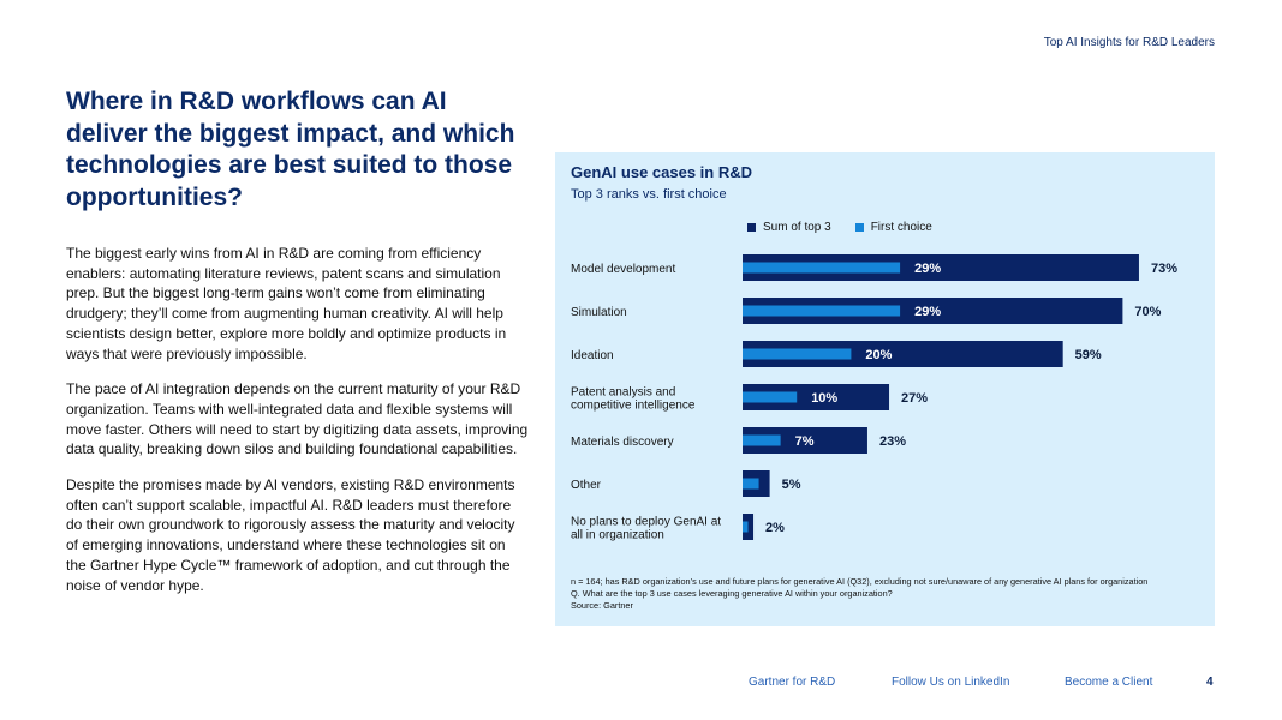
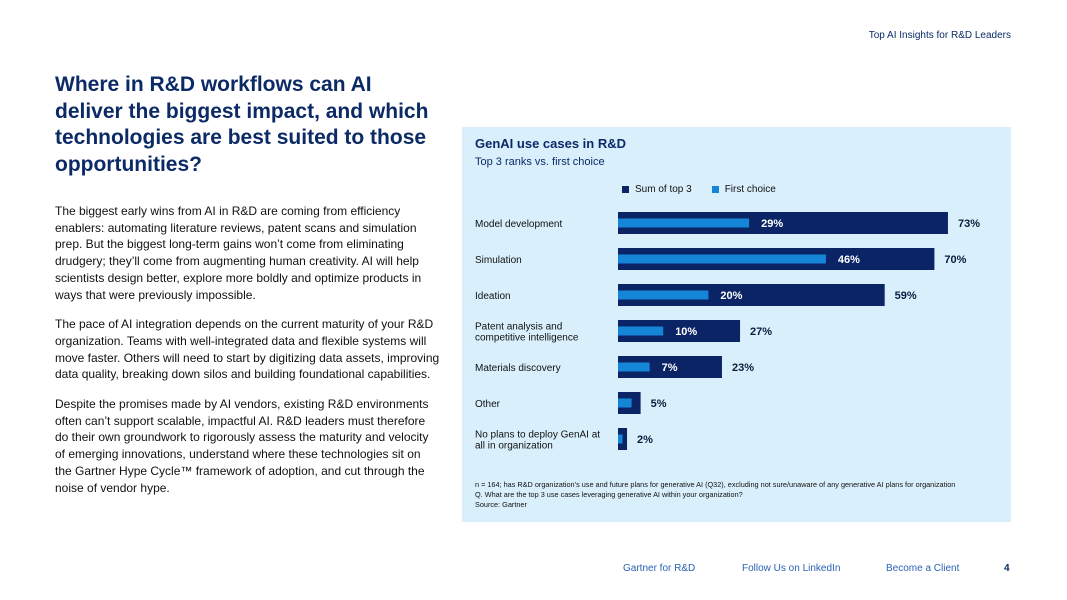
First choice/Simulation: 29% -> 46%
